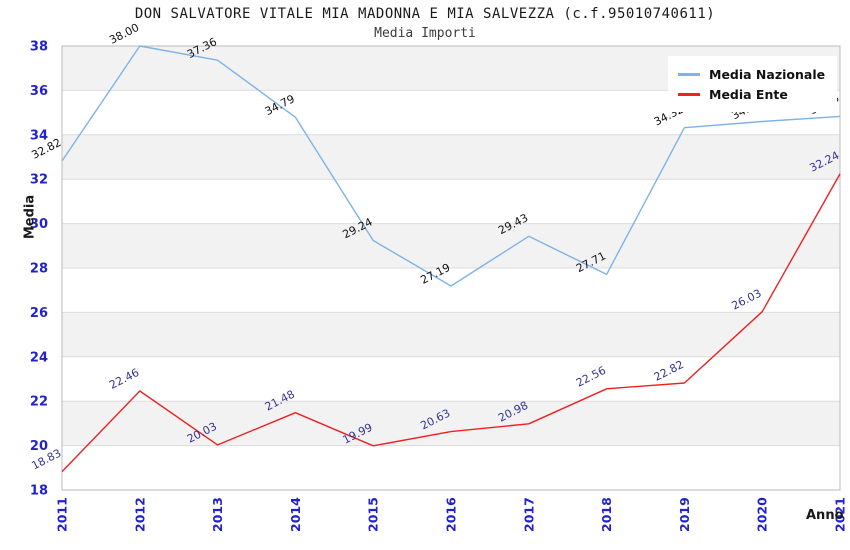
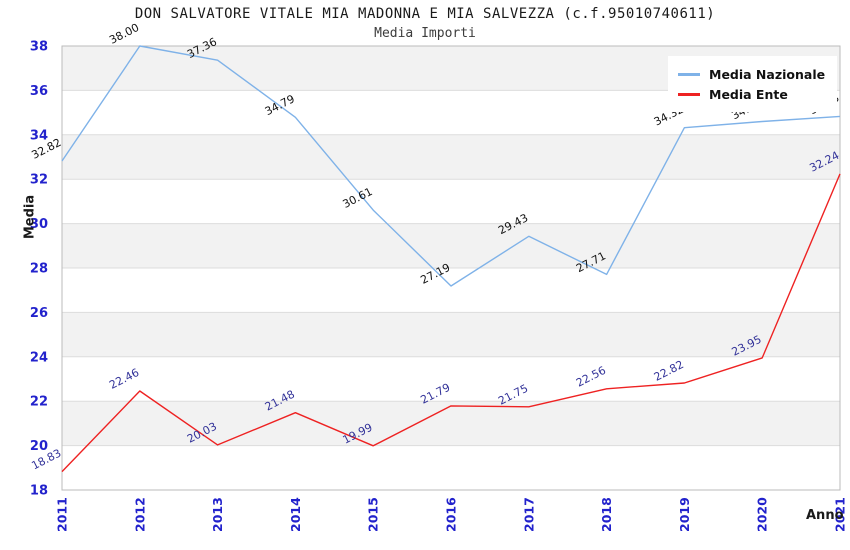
Media Nazionale/2015: 29.24 -> 30.61
Media Ente/2016: 20.63 -> 21.79
Media Ente/2017: 20.98 -> 21.75
Media Ente/2020: 26.03 -> 23.95
